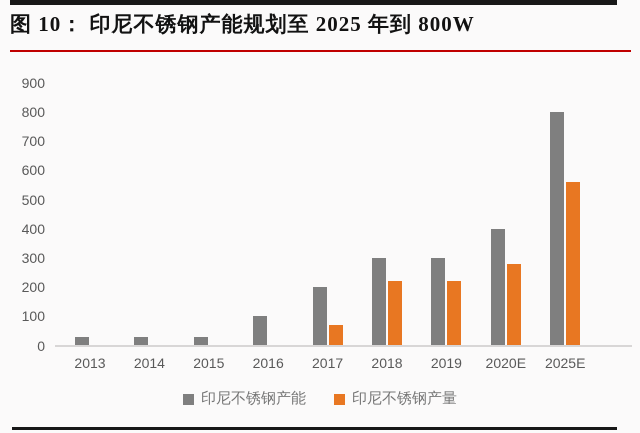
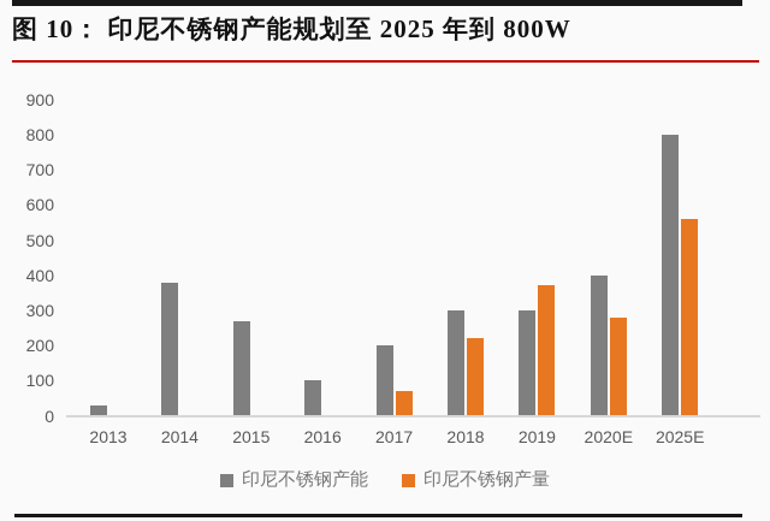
印尼不锈钢产能/2014: 30 -> 380
印尼不锈钢产能/2015: 30 -> 270
印尼不锈钢产量/2019: 220 -> 370
